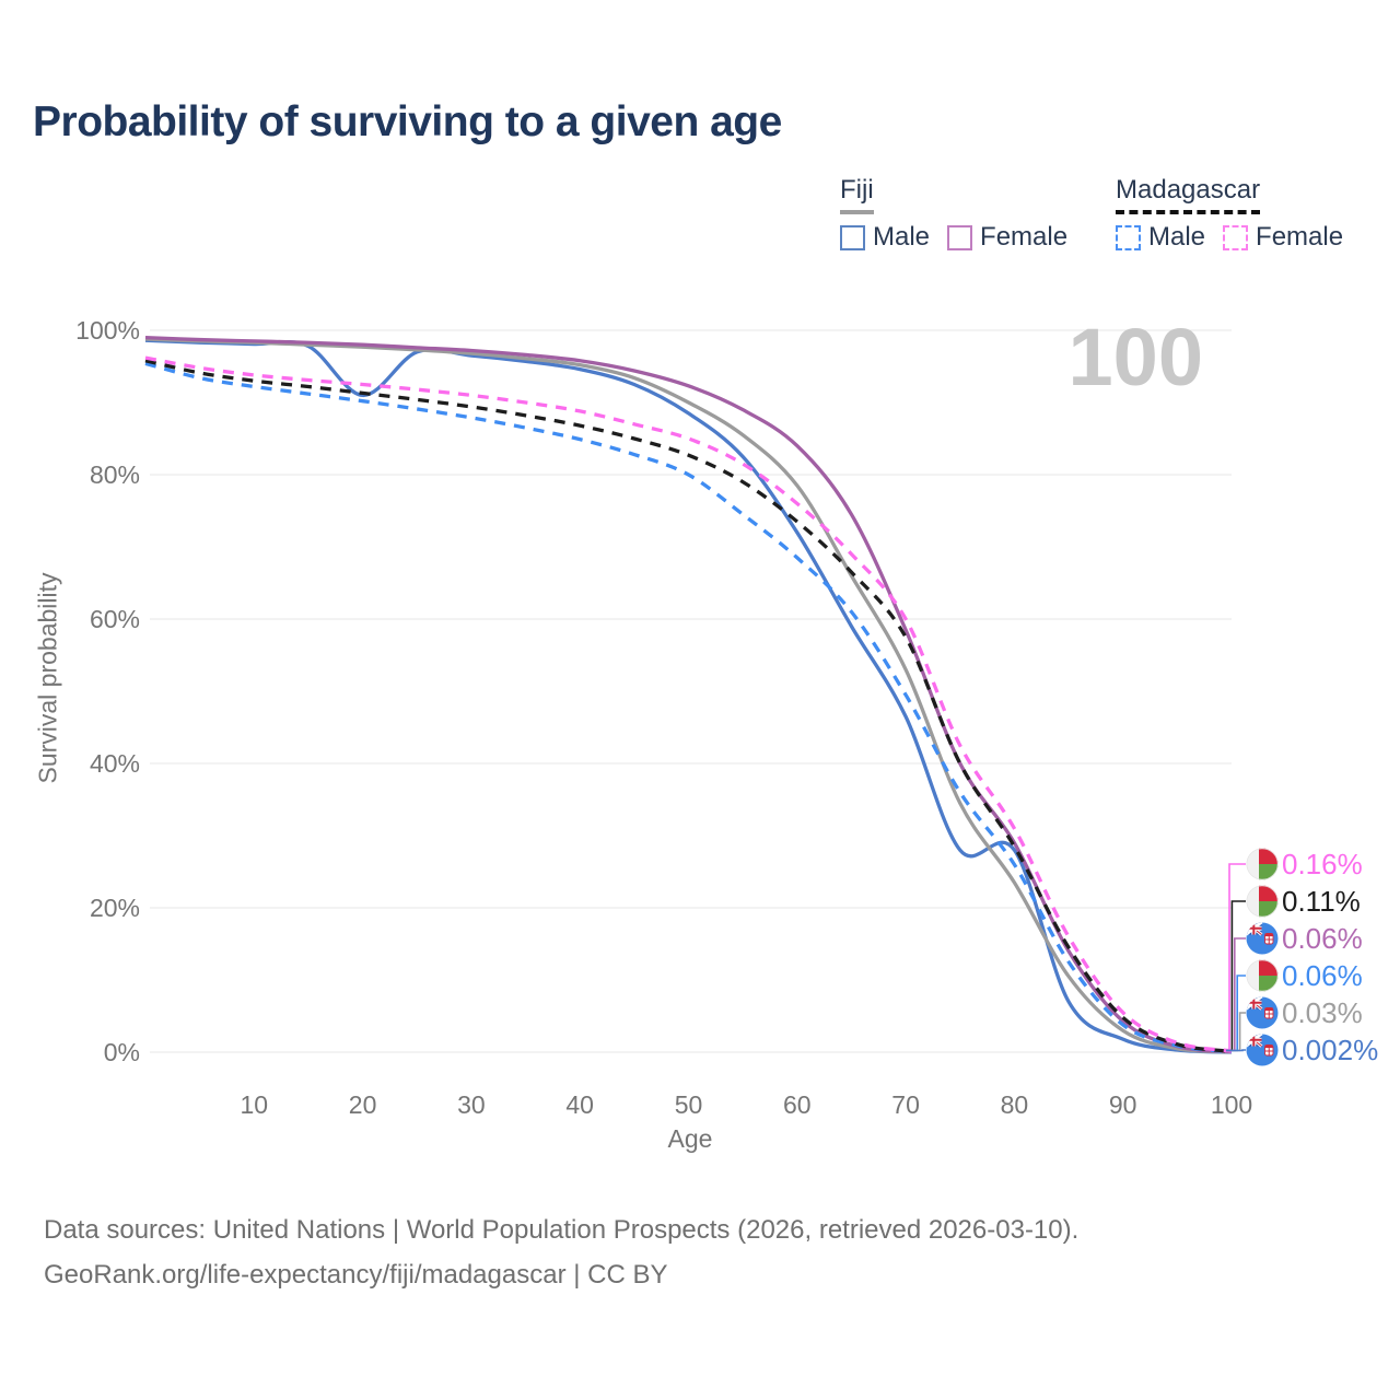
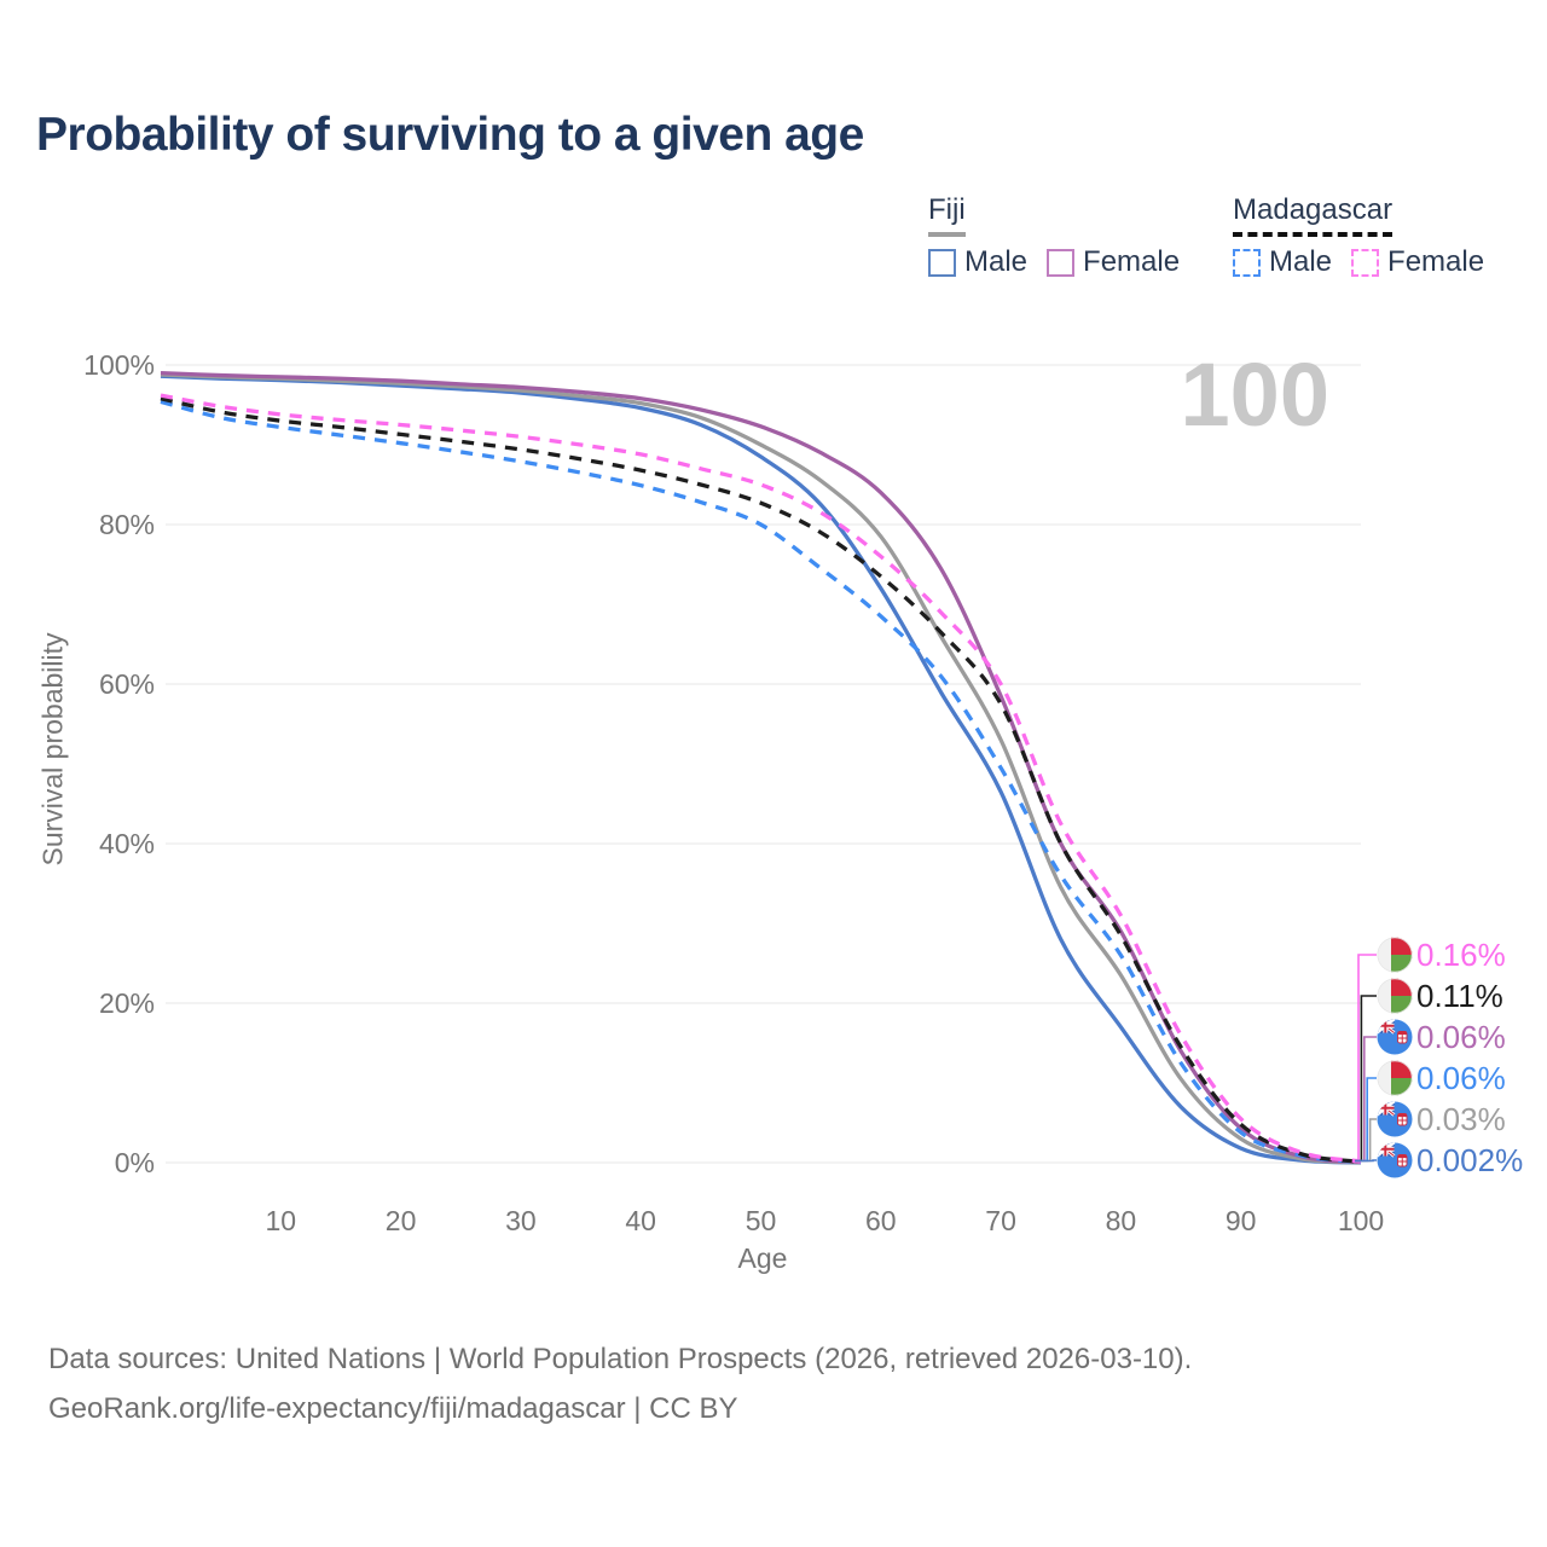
Fiji Male/20: 91% -> 97%
Fiji Male/80: 28% -> 17%
